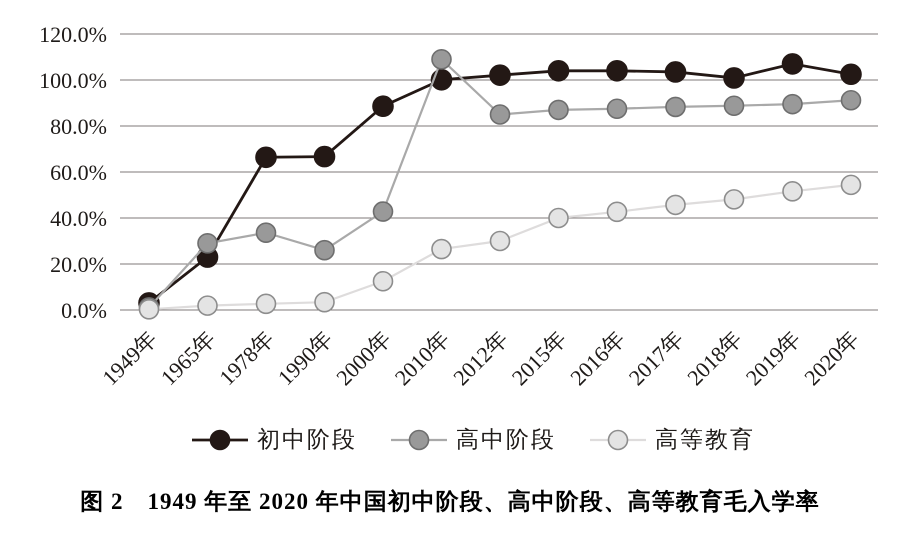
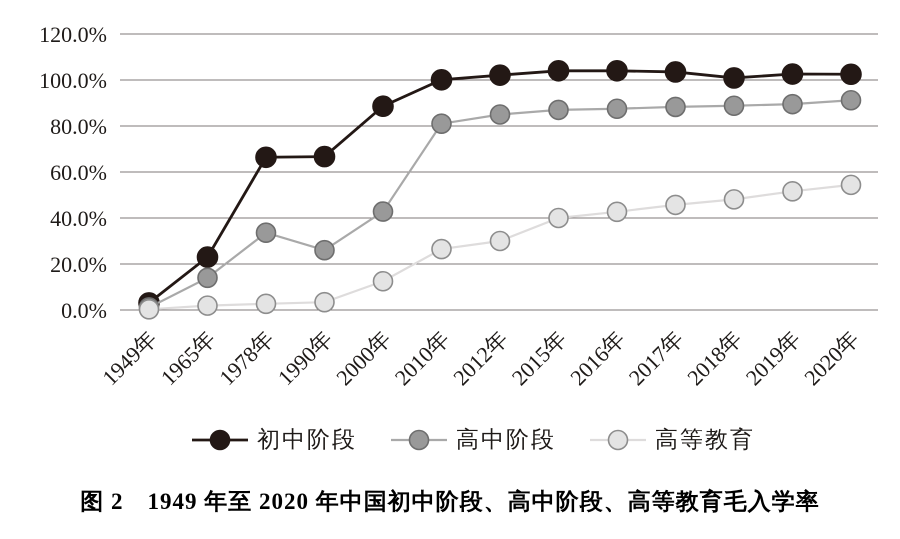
高中阶段/1965年: 29% -> 14%
高中阶段/2010年: 109% -> 81%
初中阶段/2019年: 107% -> 103%
